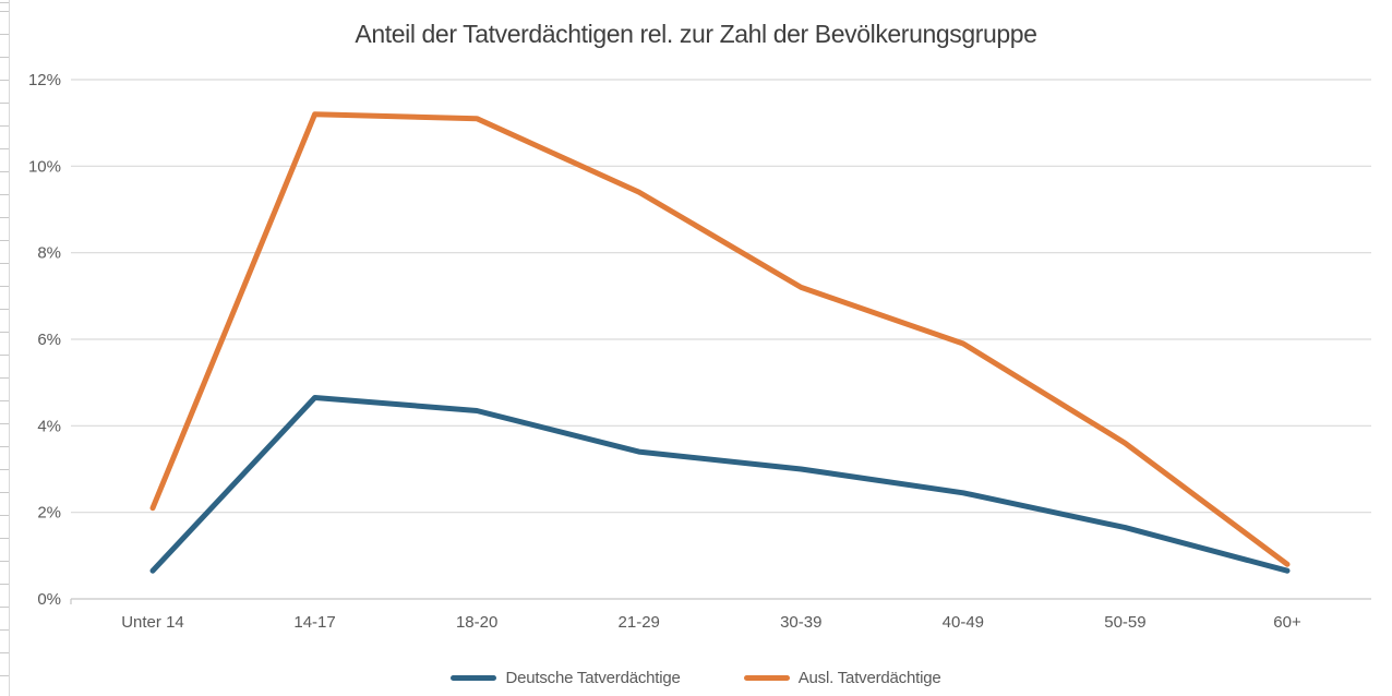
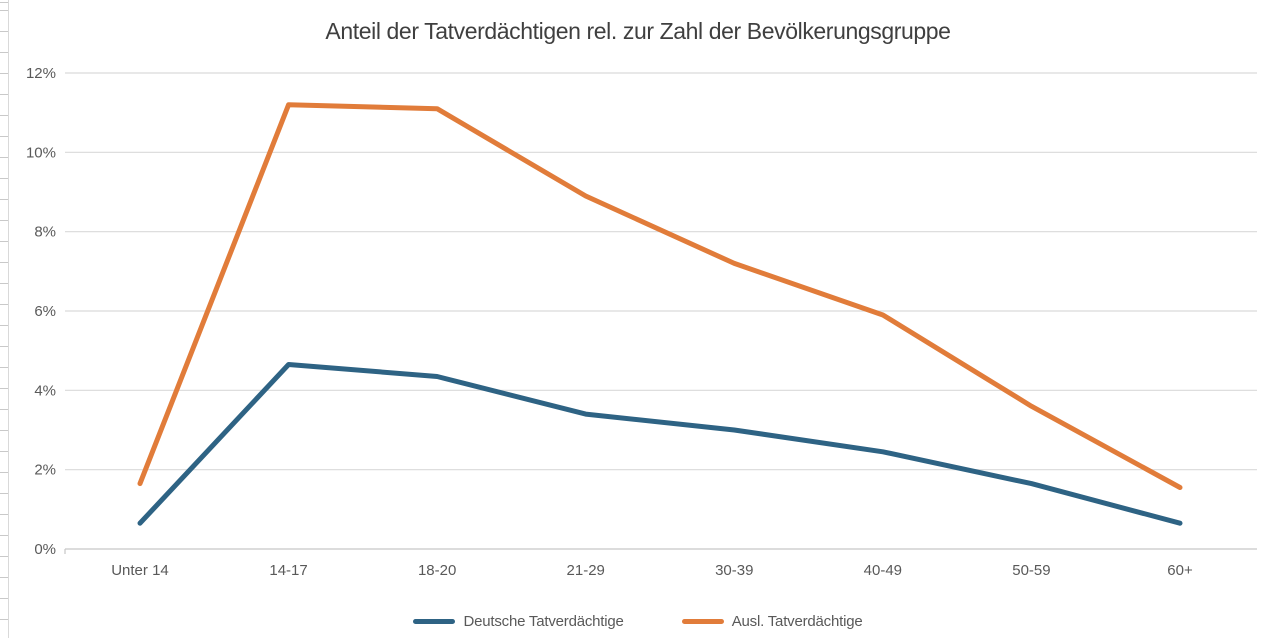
Ausl. Tatverdächtige/Unter 14: 2.1% -> 1.6%
Ausl. Tatverdächtige/21-29: 9.4% -> 8.9%
Ausl. Tatverdächtige/60+: 0.8% -> 1.6%
